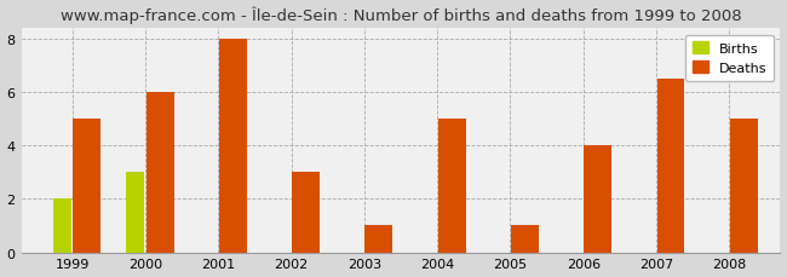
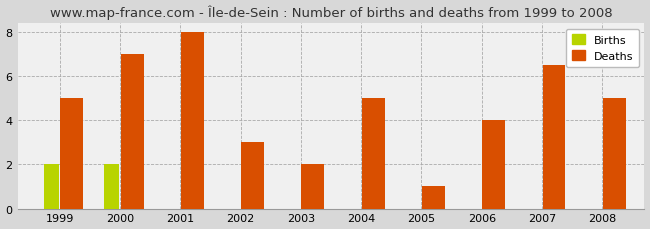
Births/2000: 3 -> 2
Deaths/2000: 6.0 -> 7.0
Deaths/2003: 1.0 -> 2.0
